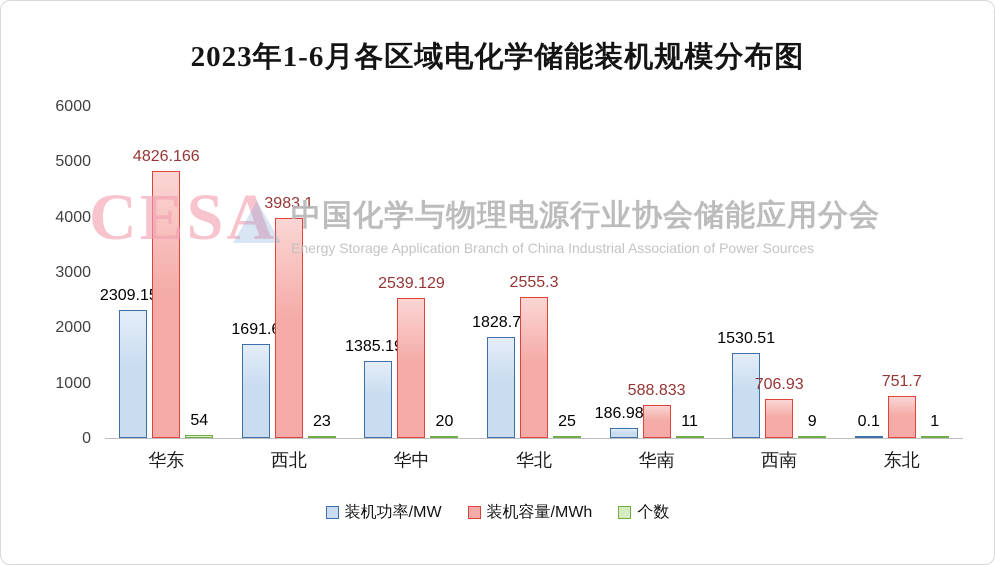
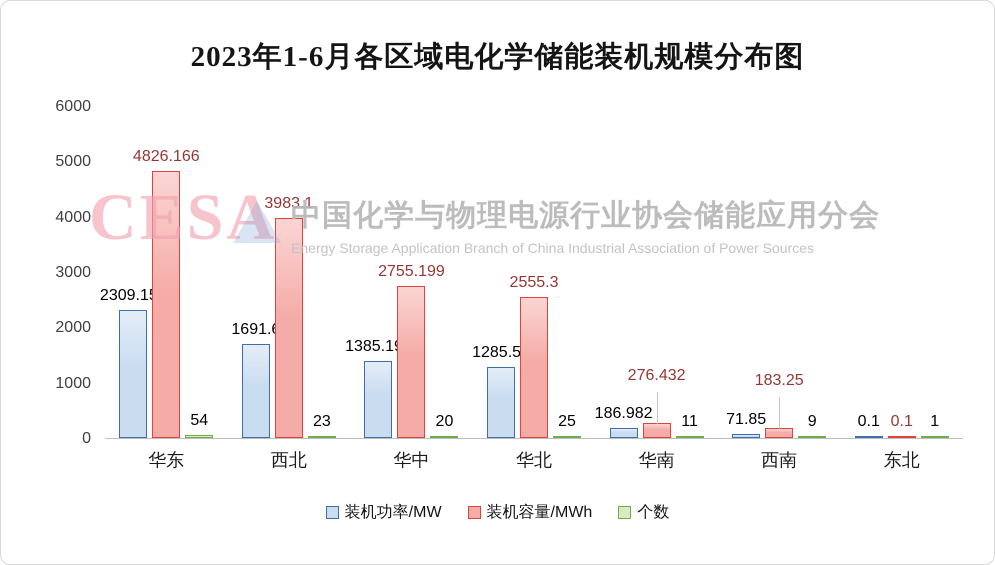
装机容量/MWh/华中: 2539.129 -> 2755.199
装机功率/MW/华北: 1828.75 -> 1285.55
装机容量/MWh/华南: 588.833 -> 276.432
装机功率/MW/西南: 1530.51 -> 71.85
装机容量/MWh/西南: 706.93 -> 183.25
装机容量/MWh/东北: 751.7 -> 0.1
